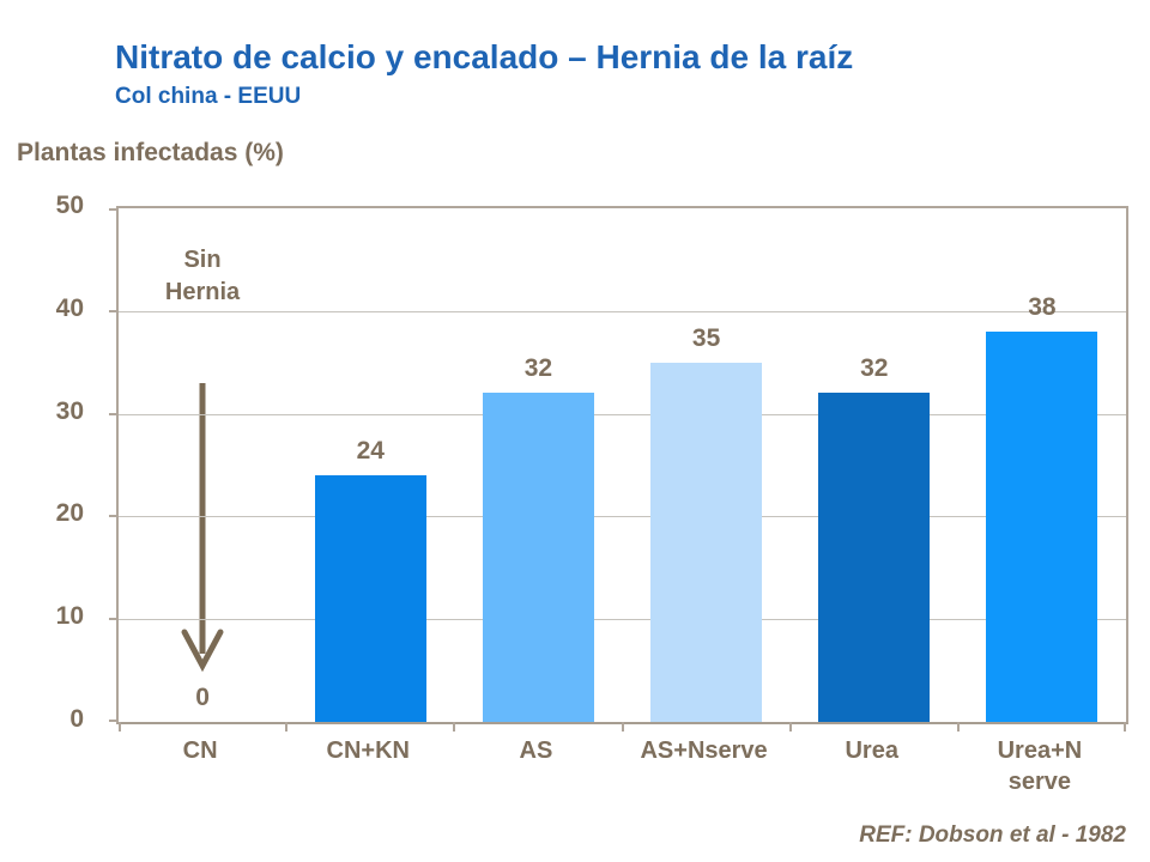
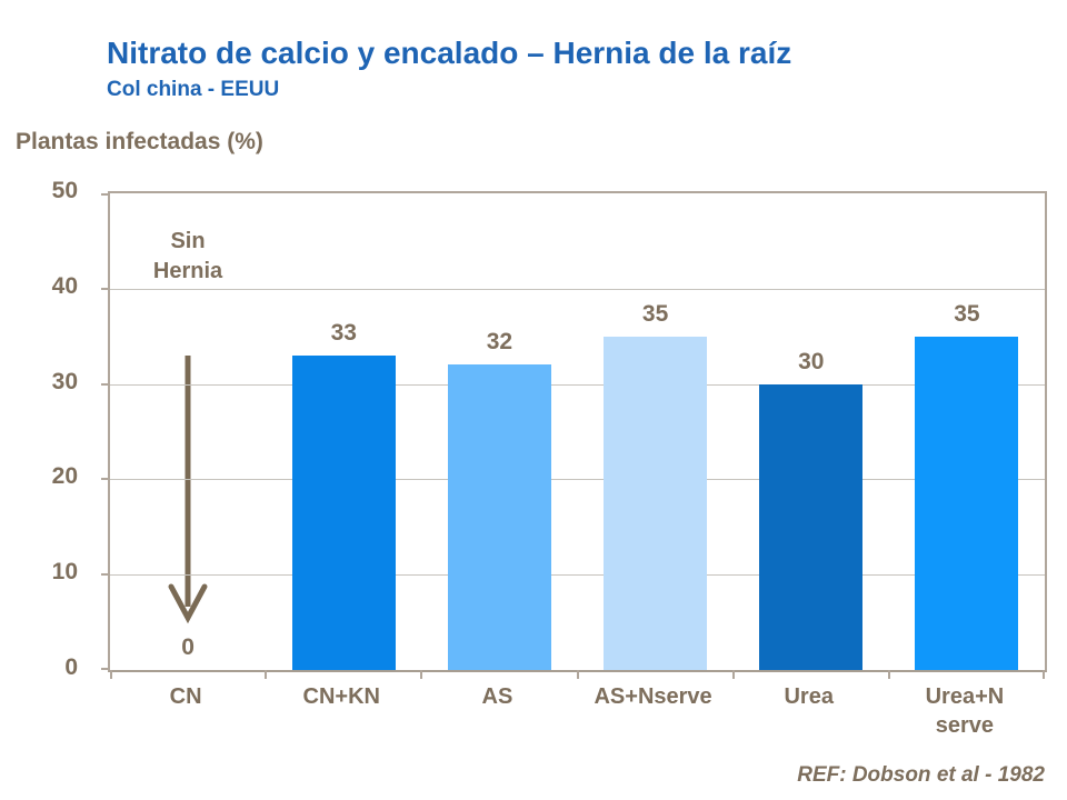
CN+KN: 24 -> 33
Urea: 32 -> 30
Urea+Nserve: 38 -> 35
